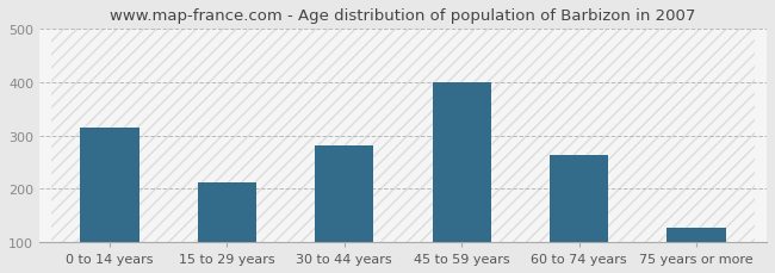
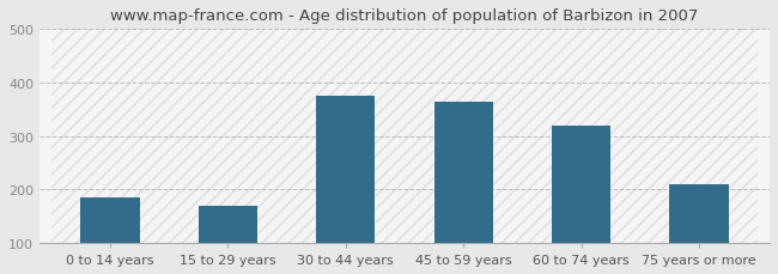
0 to 14 years: 314 -> 185
15 to 29 years: 213 -> 170
30 to 44 years: 281 -> 375
45 to 59 years: 401 -> 365
60 to 74 years: 264 -> 320
75 years or more: 127 -> 210
